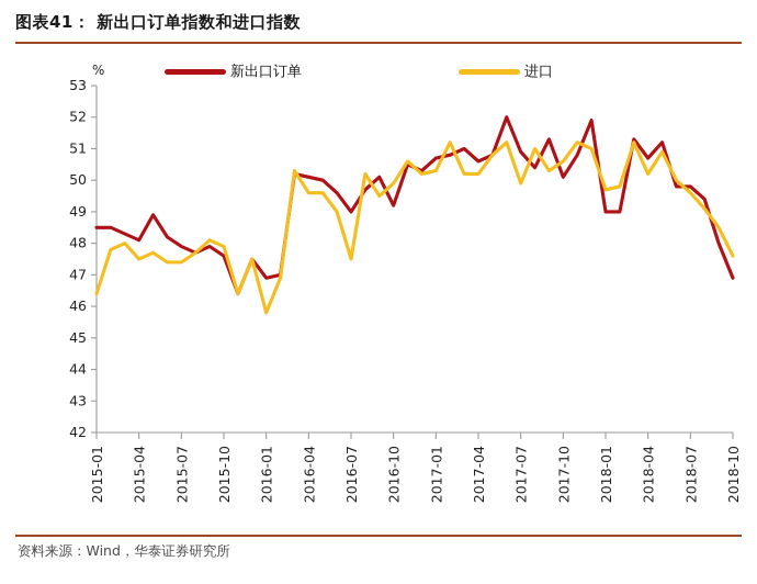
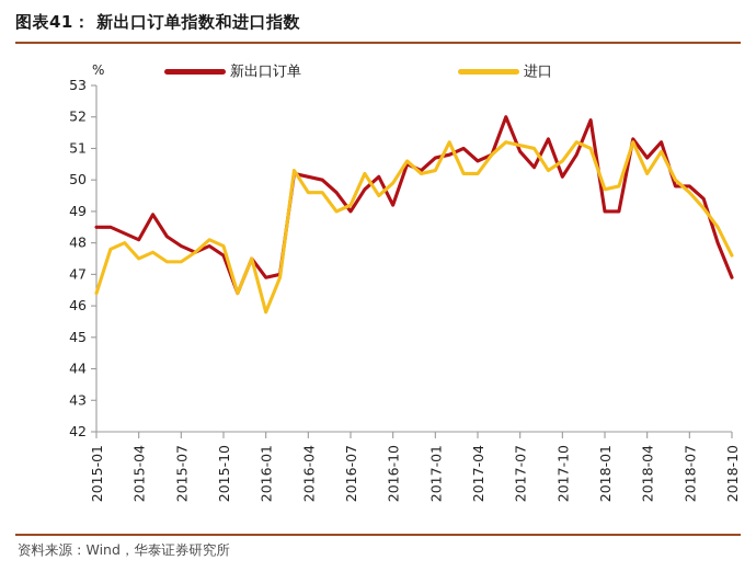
进口/2016-07: 47.5 -> 49.2
进口/2017-07: 49.9 -> 51.1
